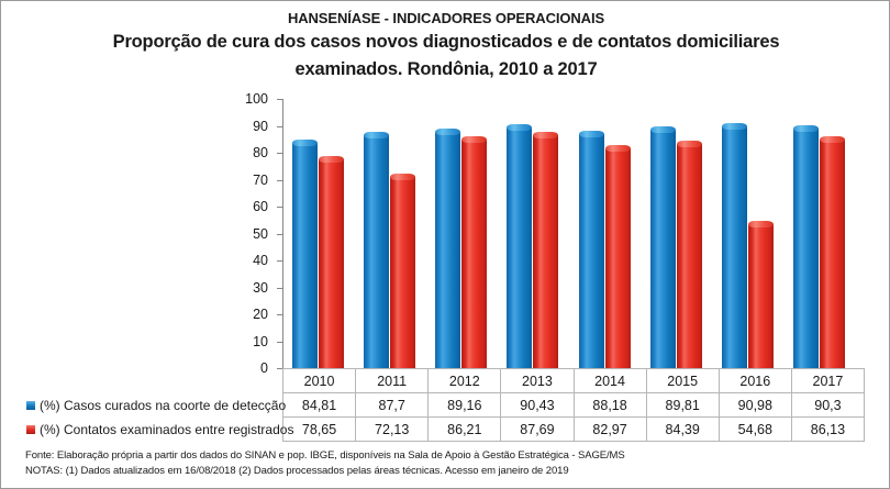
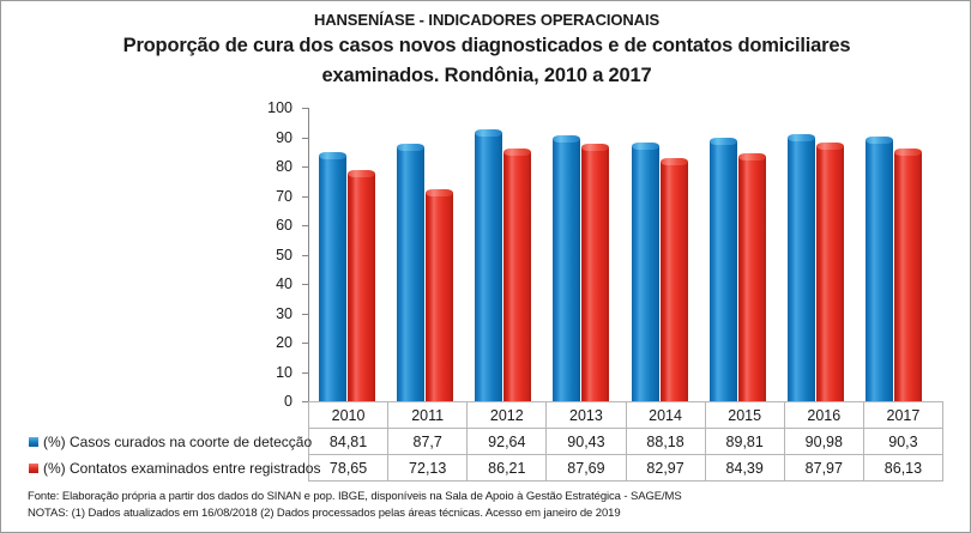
(%) Casos curados na coorte de detecção/2012: 89,16 -> 92,64
(%) Contatos examinados entre registrados/2016: 54,68 -> 87,97
